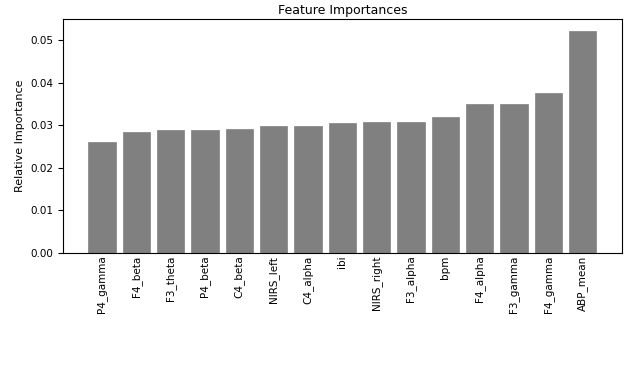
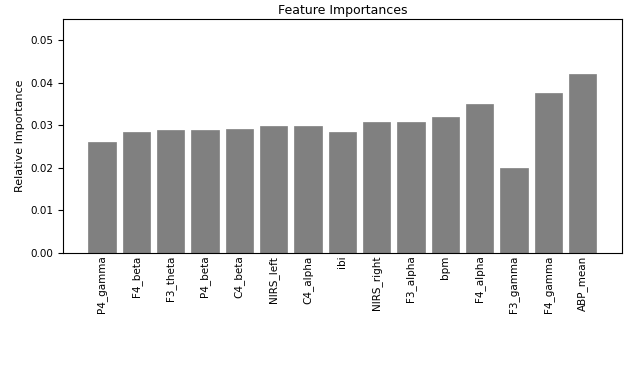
ibi: 0.0305 -> 0.0285
F3_gamma: 0.0350 -> 0.0200
ABP_mean: 0.0520 -> 0.0420
